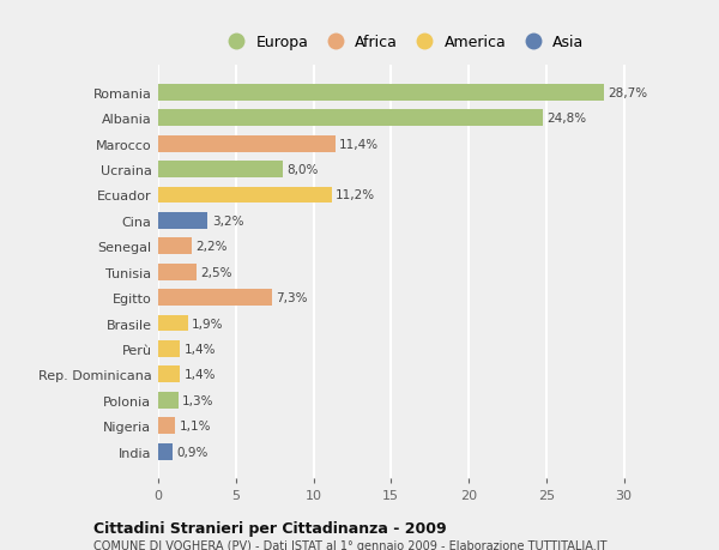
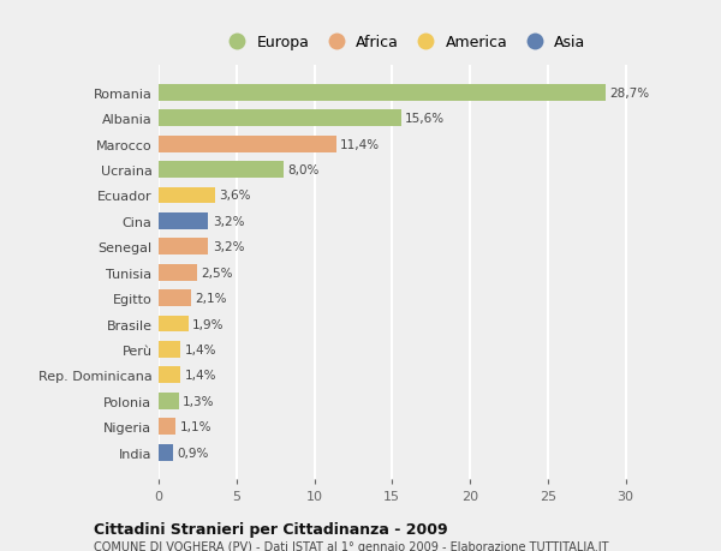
Albania: 24,8% -> 15,6%
Ecuador: 11,2% -> 3,6%
Senegal: 2,2% -> 3,2%
Egitto: 7,3% -> 2,1%
